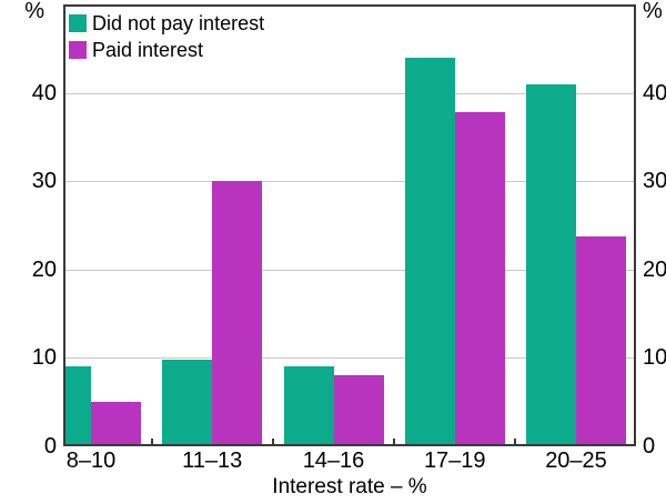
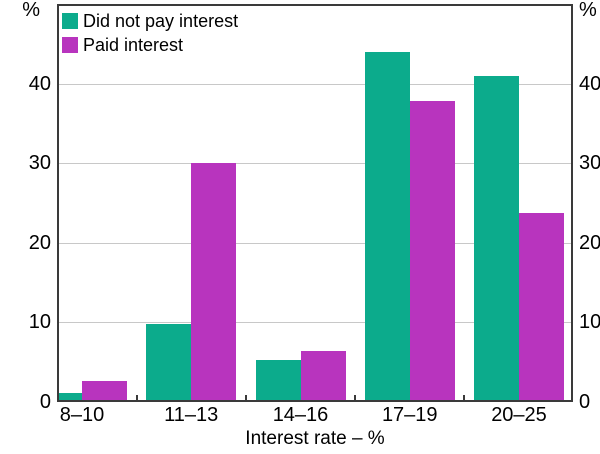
Did not pay interest/8–10: 9 -> 1
Paid interest/8–10: 5 -> 3
Did not pay interest/14–16: 9 -> 5
Paid interest/14–16: 8 -> 6
